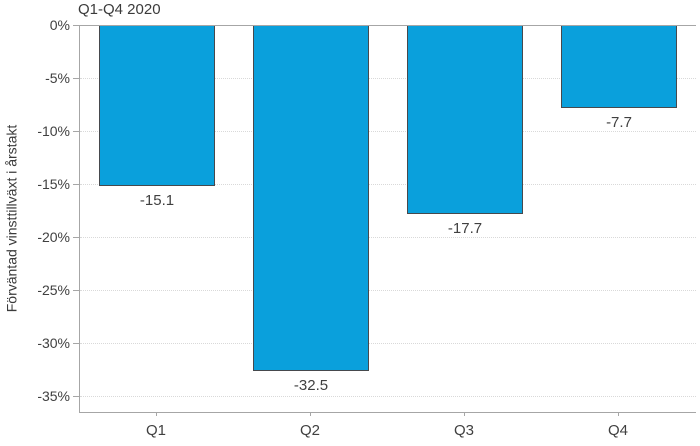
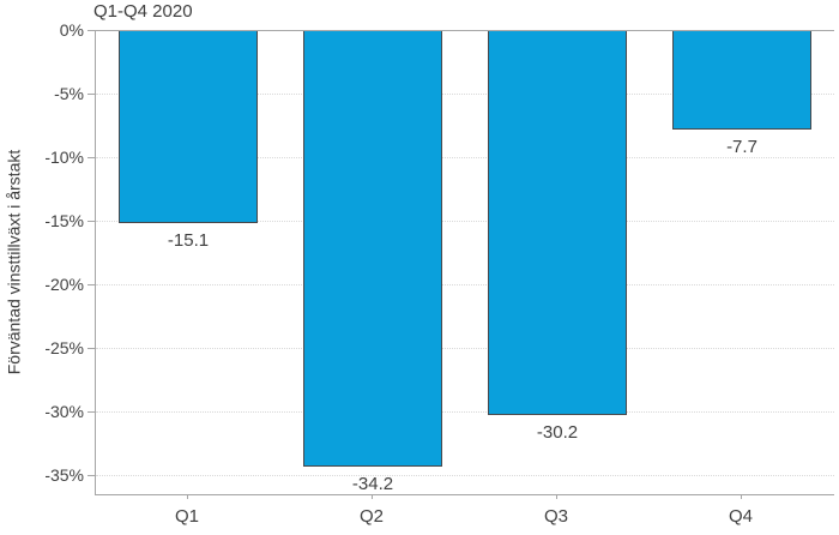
Q2: -32.5 -> -34.2
Q3: -17.7 -> -30.2
